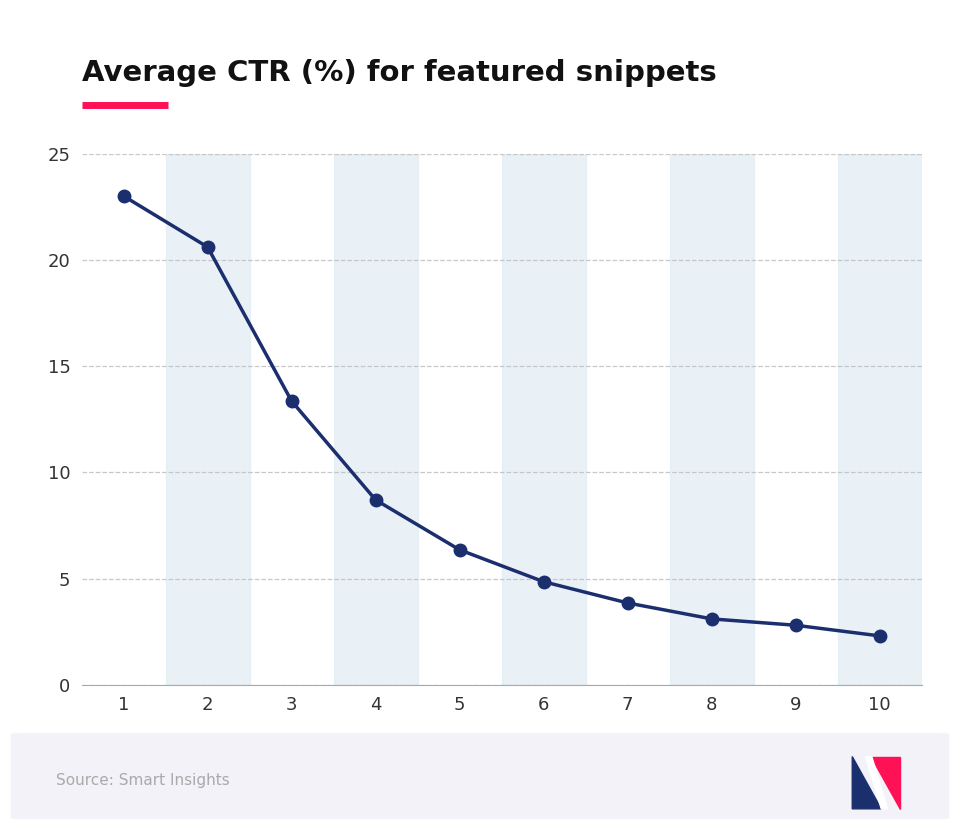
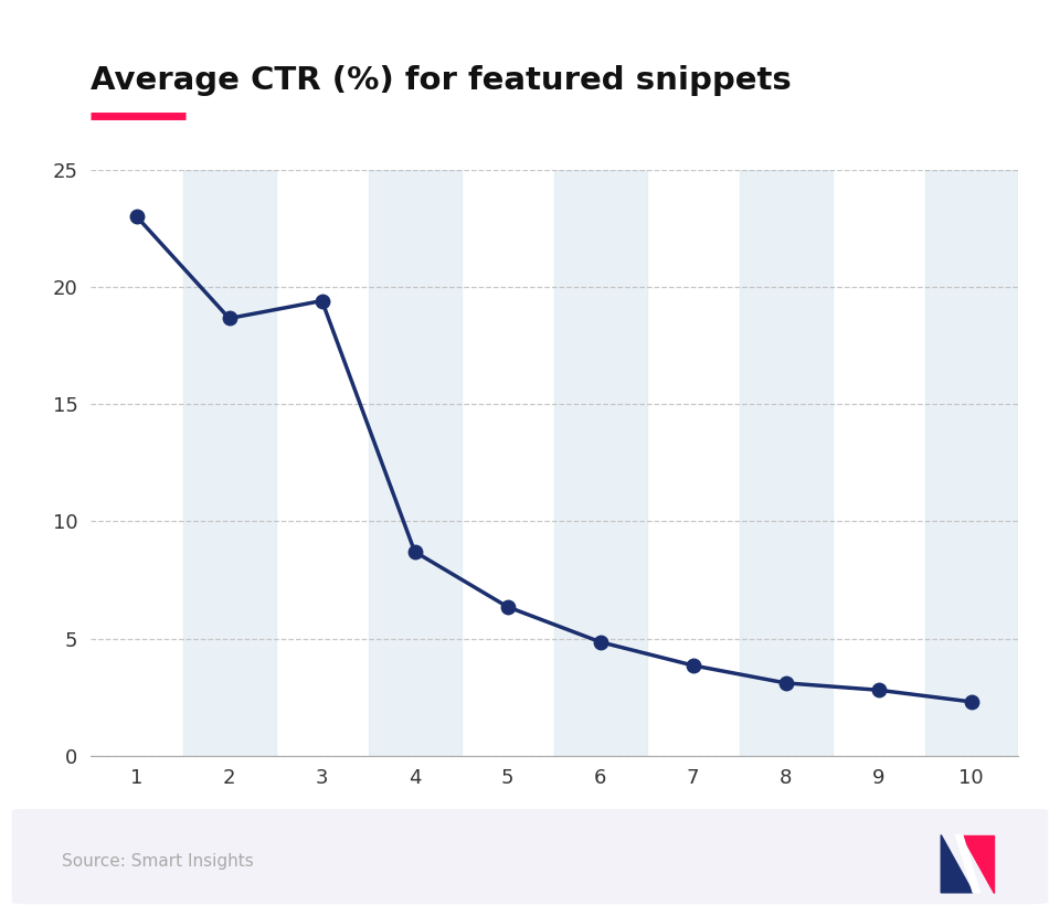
2: 20.60 -> 18.65
3: 13.35 -> 19.40
